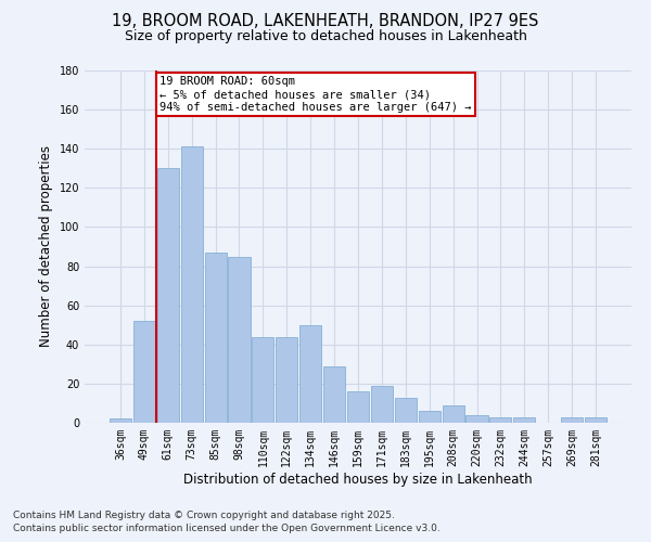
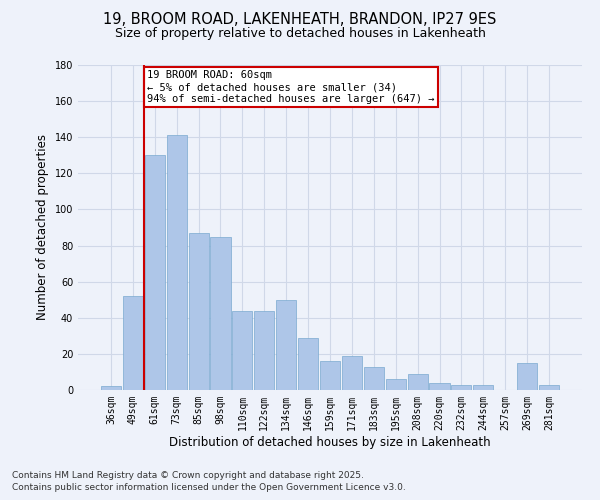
269sqm: 3 -> 15
